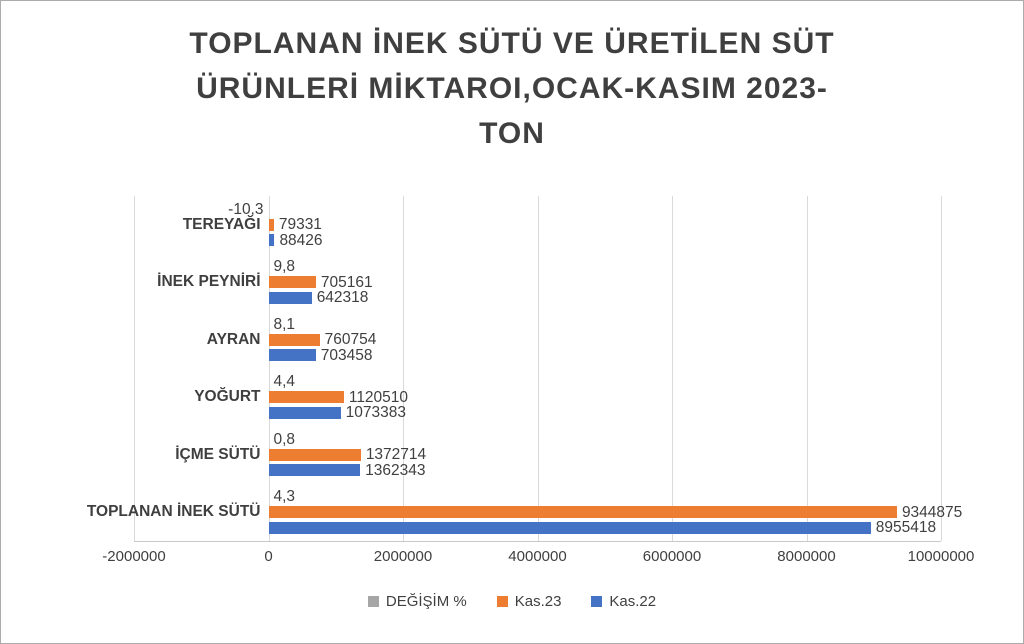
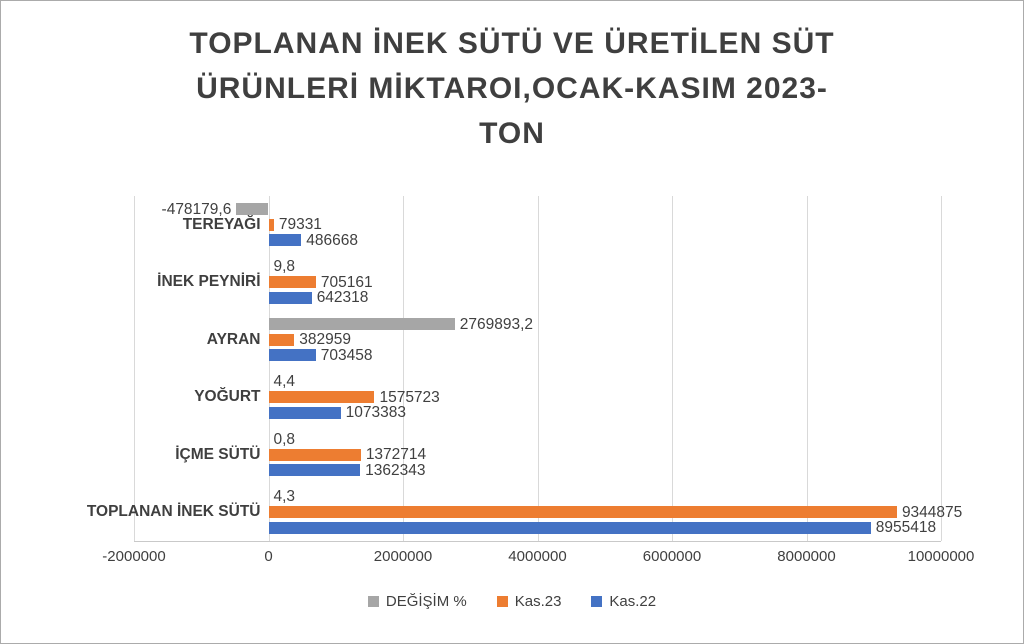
DEĞİŞİM %/TEREYAĞI: -10,3 -> -478179,6
Kas.22/TEREYAĞI: 88426 -> 486668
DEĞİŞİM %/AYRAN: 8,1 -> 2769893,2
Kas.23/AYRAN: 760754 -> 382959
Kas.23/YOĞURT: 1120510 -> 1575723
